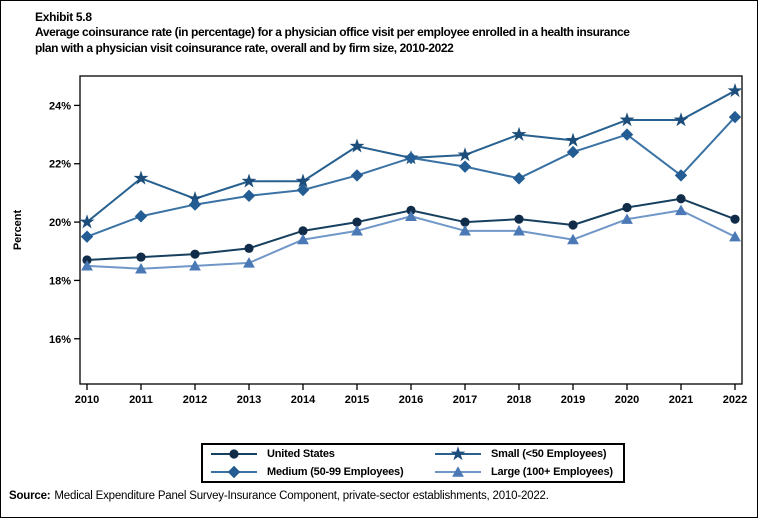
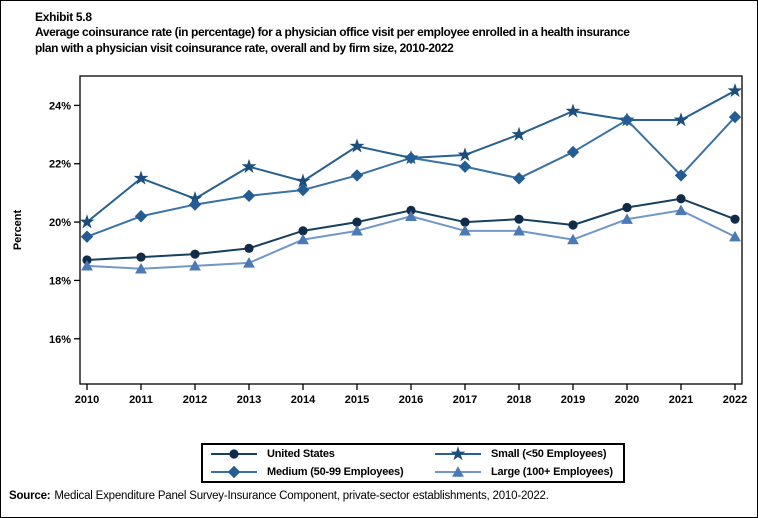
Small (<50 Employees)/2013: 21.4% -> 21.9%
Small (<50 Employees)/2019: 22.8% -> 23.8%
Medium (50-99 Employees)/2020: 23.0% -> 23.5%
